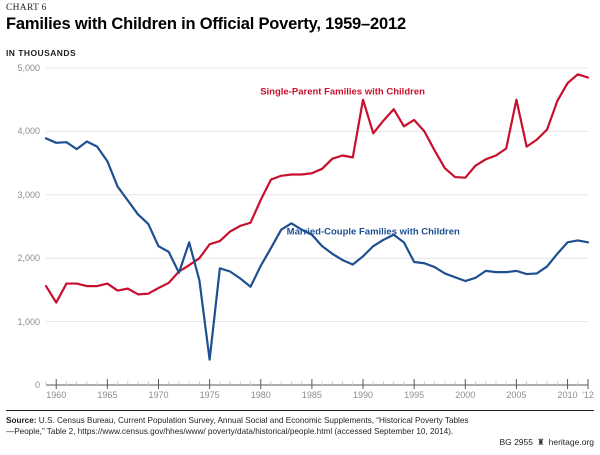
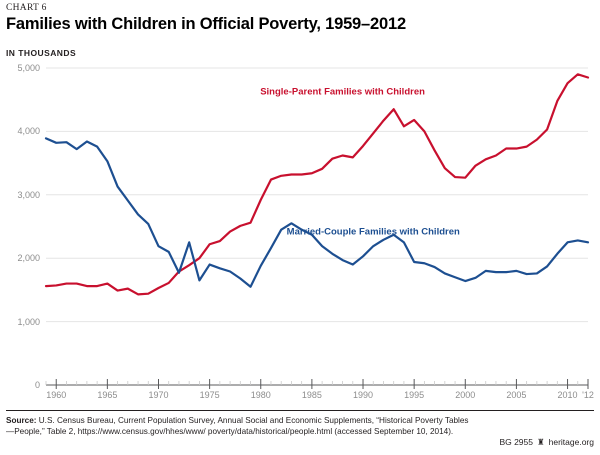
Single-Parent Families with Children/1960: 1300 -> 1600
Married-Couple Families with Children/1975: 400 -> 1900
Single-Parent Families with Children/1990: 4500 -> 3800
Single-Parent Families with Children/2005: 4500 -> 3700
